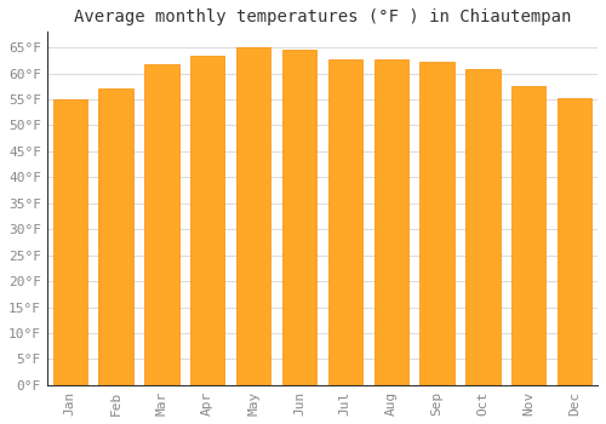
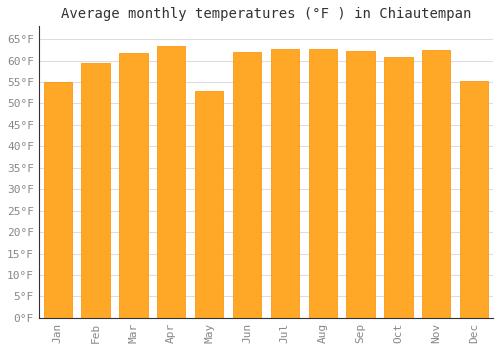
Feb: 57.2°F -> 59.5°F
May: 65.1°F -> 53.0°F
Jun: 64.6°F -> 62.0°F
Nov: 57.6°F -> 62.5°F
